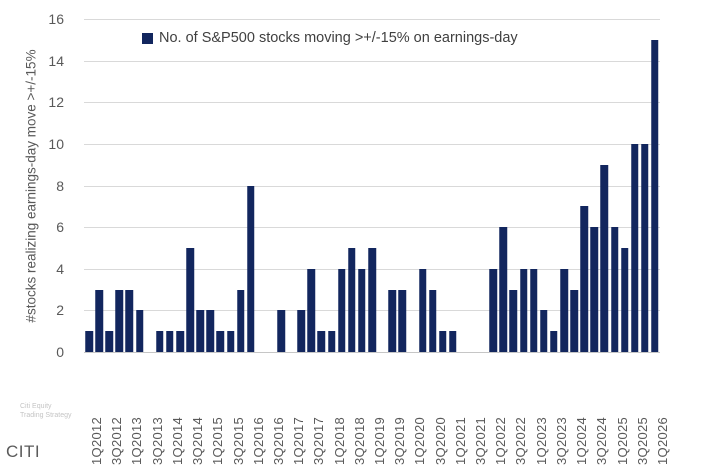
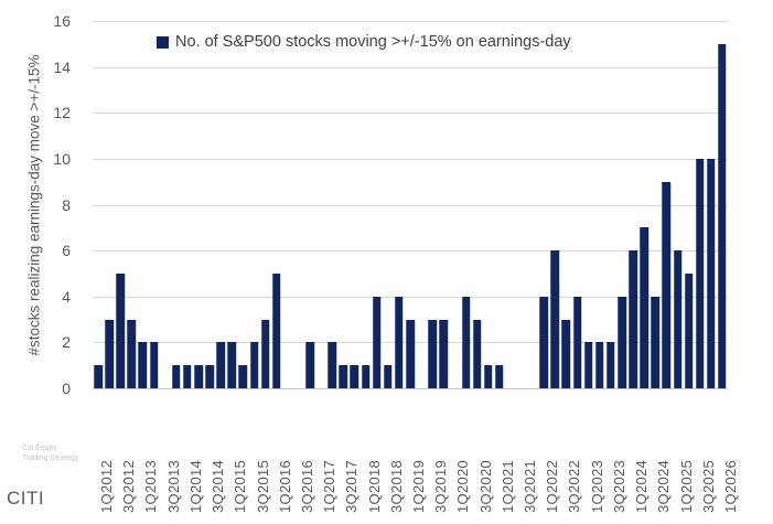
3Q2012: 1 -> 5
1Q2013: 3 -> 2
3Q2014: 5 -> 1
3Q2015: 1 -> 2
1Q2016: 8 -> 5
3Q2017: 4 -> 1
3Q2018: 5 -> 1
1Q2019: 5 -> 3
1Q2023: 4 -> 2
3Q2023: 1 -> 2
1Q2024: 3 -> 6
3Q2024: 6 -> 4
